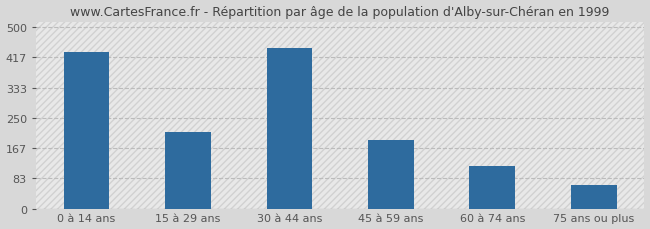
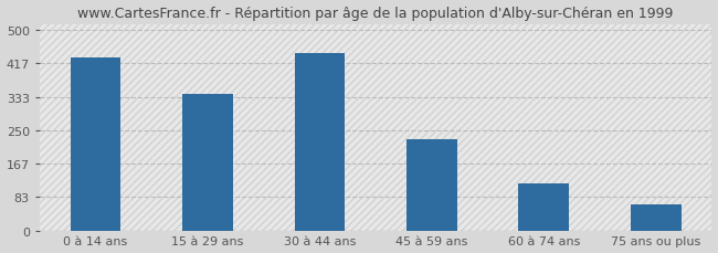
15 à 29 ans: 210 -> 340
45 à 59 ans: 190 -> 228
